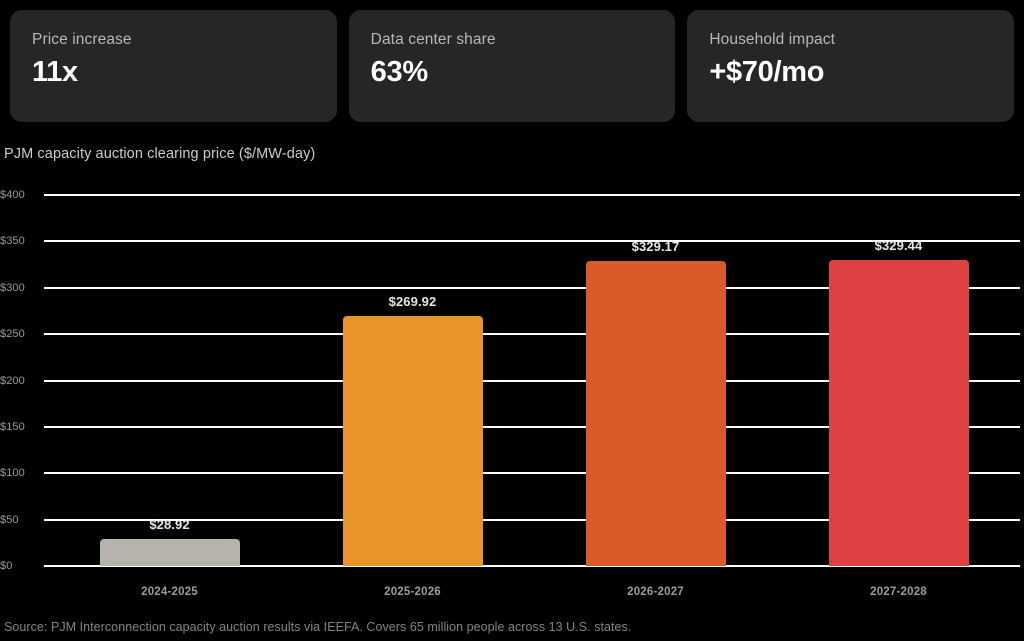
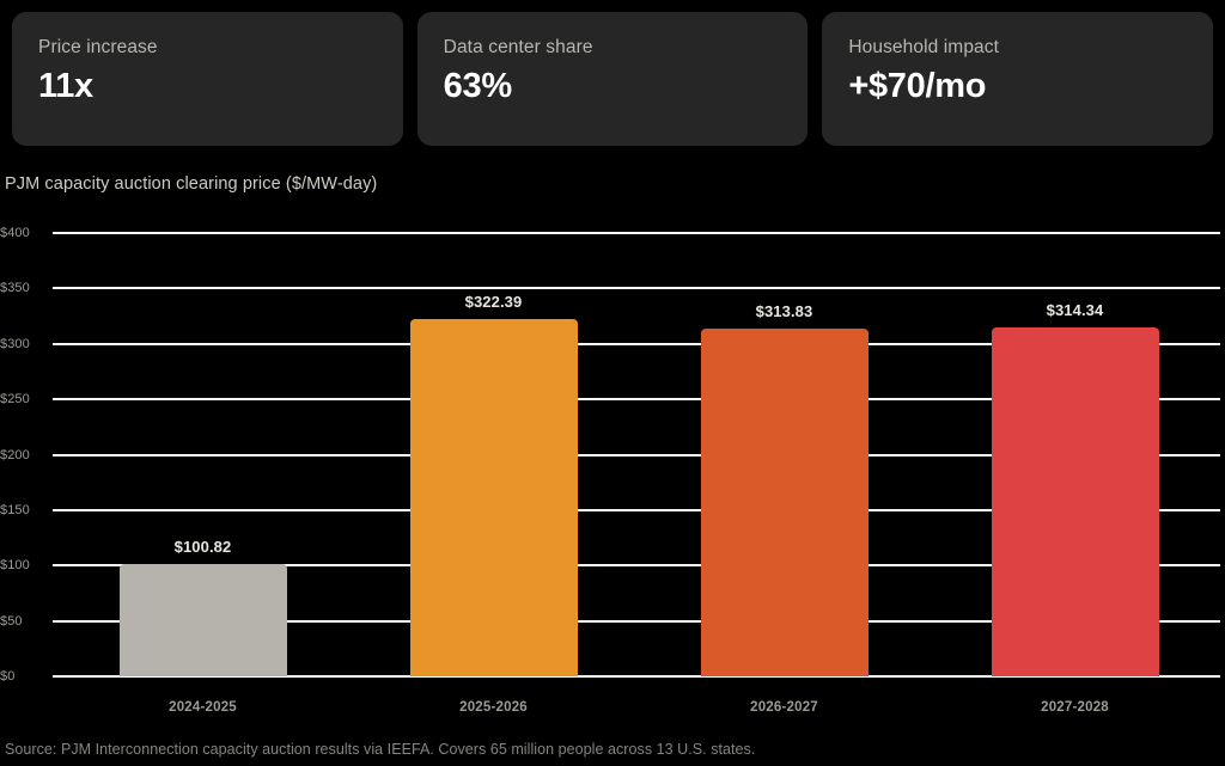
2024-2025: $28.92 -> $100.82
2025-2026: $269.92 -> $322.39
2026-2027: $329.17 -> $313.83
2027-2028: $329.44 -> $314.34
